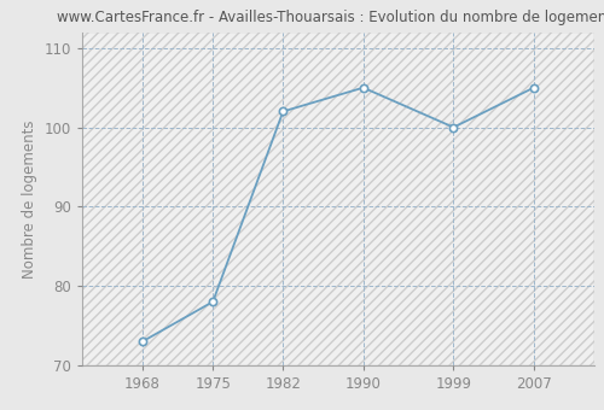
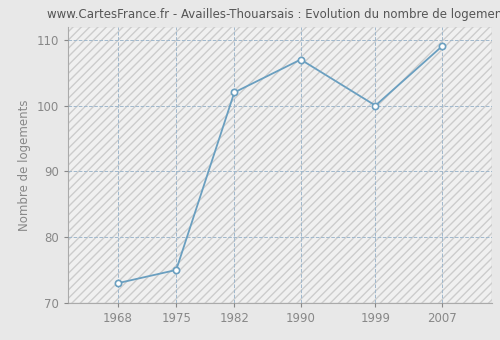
1975: 78 -> 75
1990: 105 -> 107
2007: 105 -> 109
